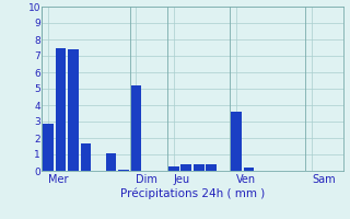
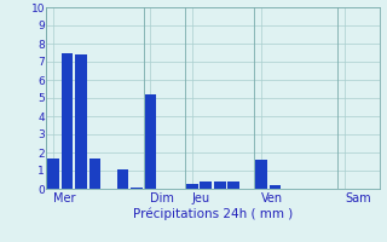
Mer: 2.9 -> 1.7
Ven: 3.6 -> 1.6
